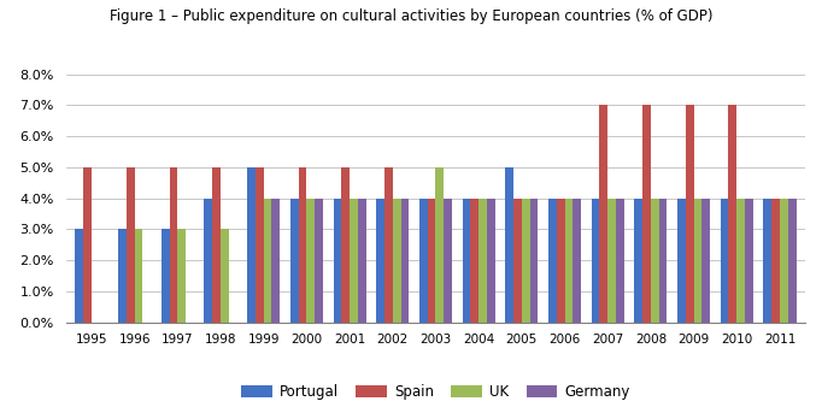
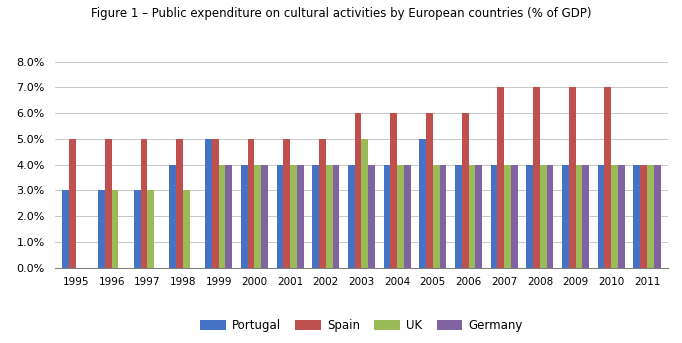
Spain/2003: 4% -> 6%
Spain/2004: 4% -> 6%
Spain/2005: 4% -> 6%
Spain/2006: 4% -> 6%
